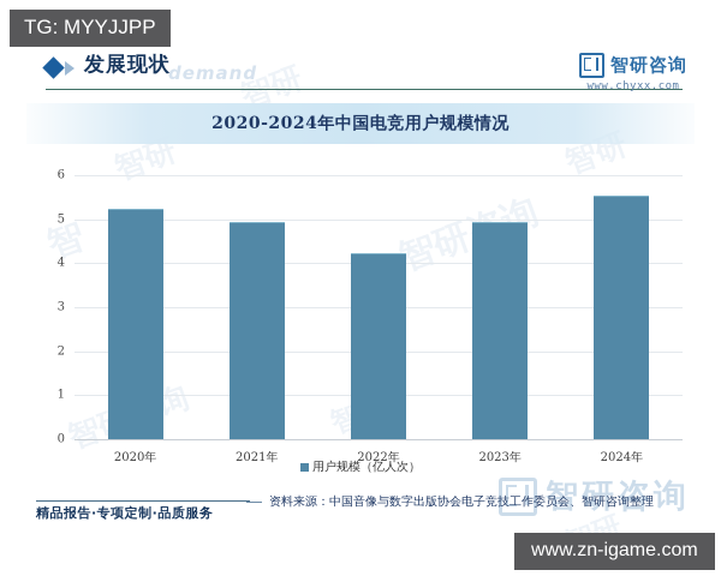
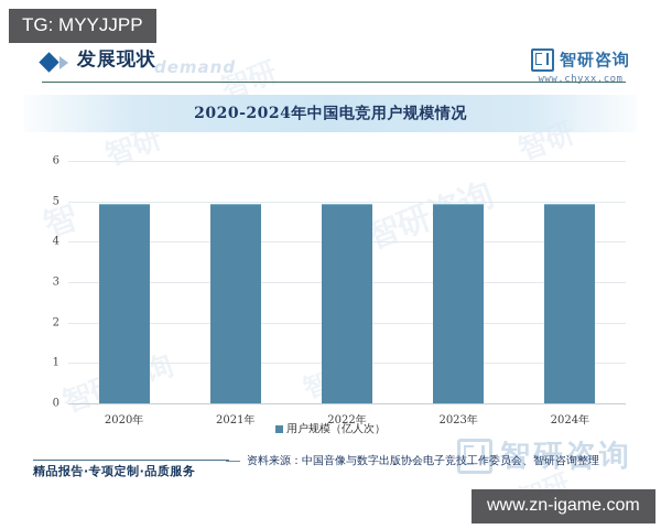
2020年: 5.2 -> 4.9
2022年: 4.2 -> 4.9
2024年: 5.5 -> 4.9
